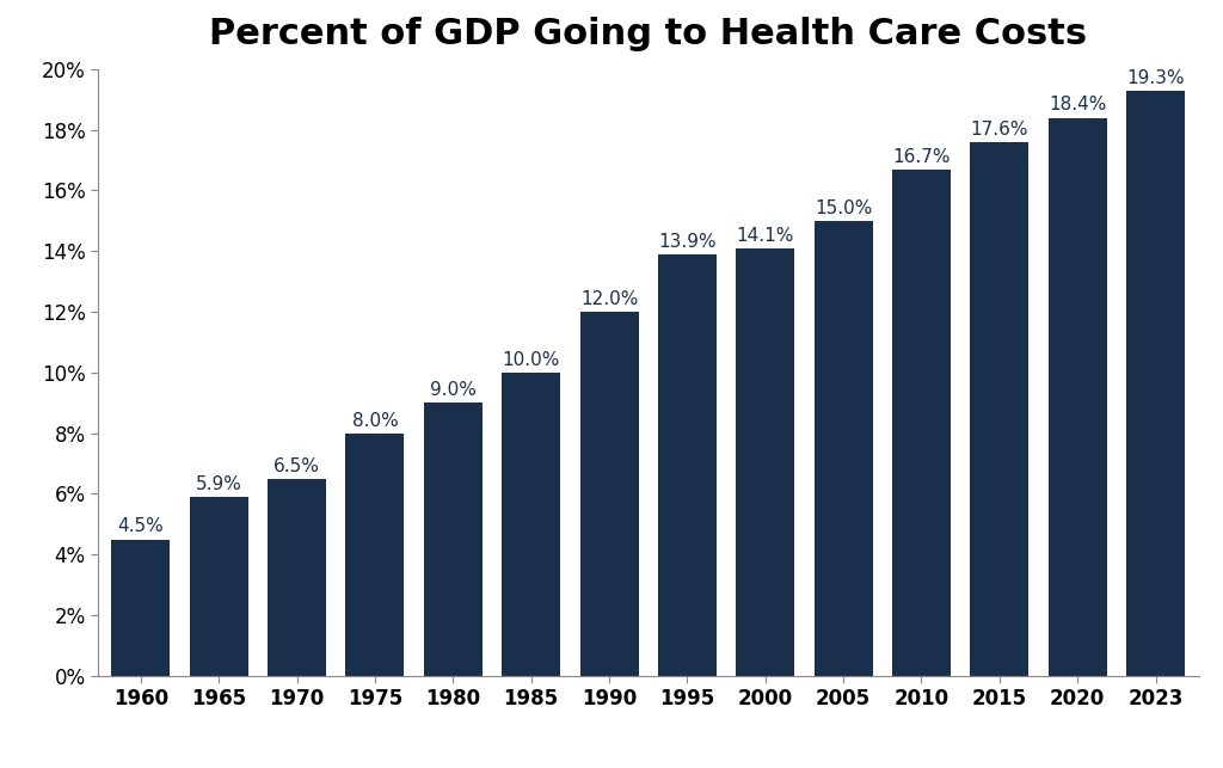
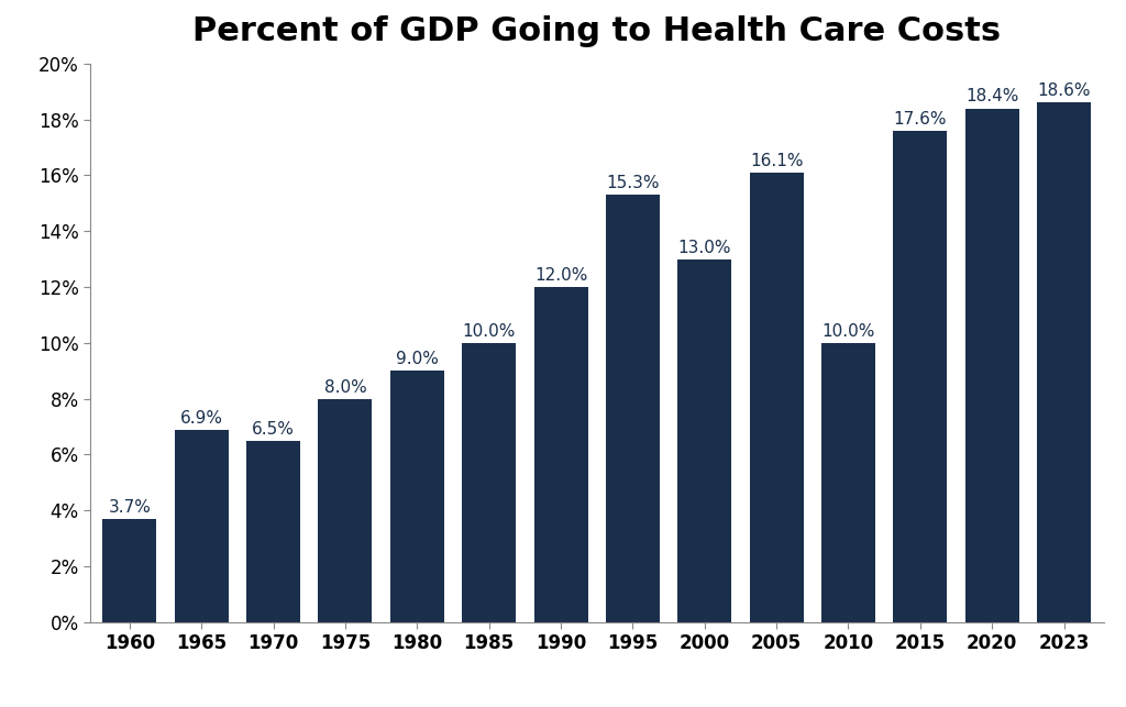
1960: 4.5% -> 3.7%
1965: 5.9% -> 6.9%
1995: 13.9% -> 15.3%
2000: 14.1% -> 13.0%
2005: 15.0% -> 16.1%
2010: 16.7% -> 10.0%
2023: 19.3% -> 18.6%
